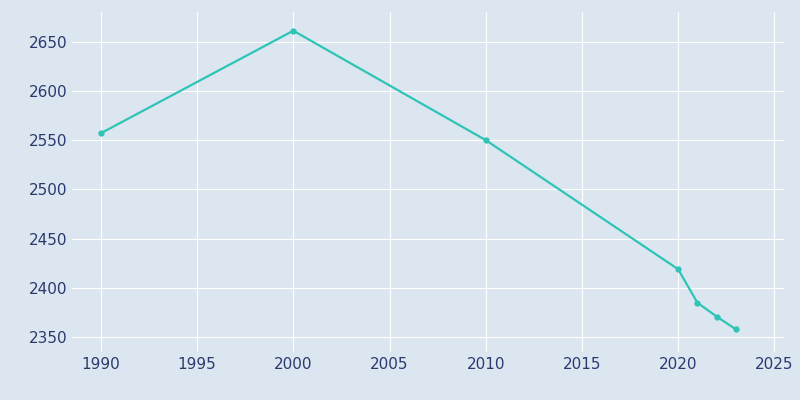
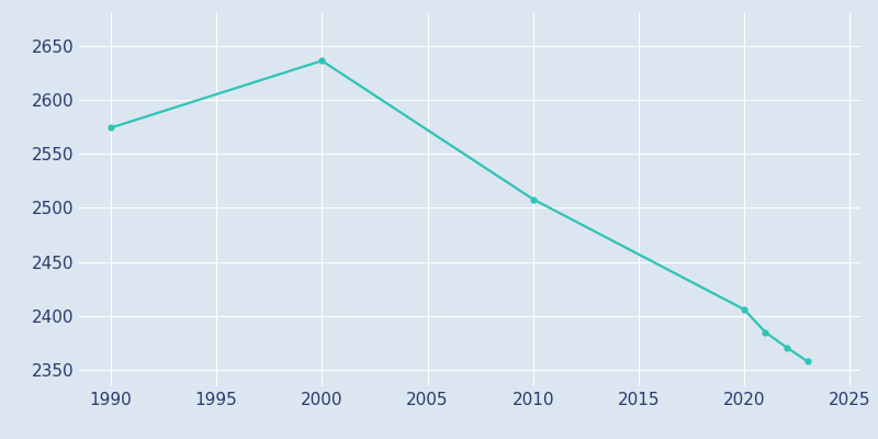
1990: 2557 -> 2574
2000: 2661 -> 2636
2010: 2550 -> 2508
2020: 2419 -> 2406
